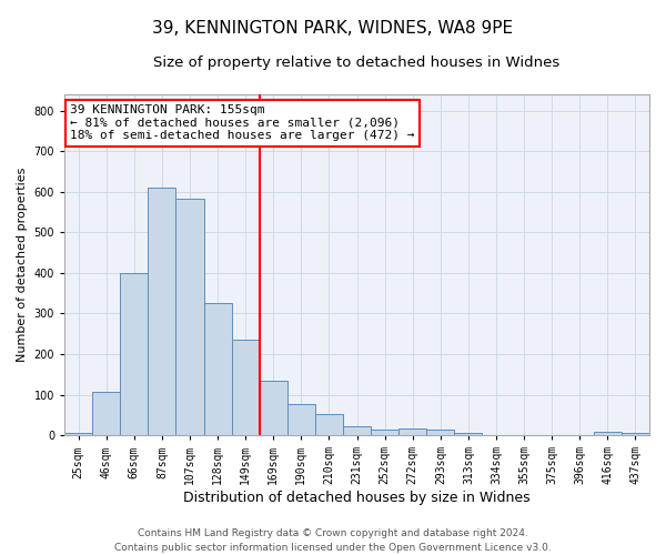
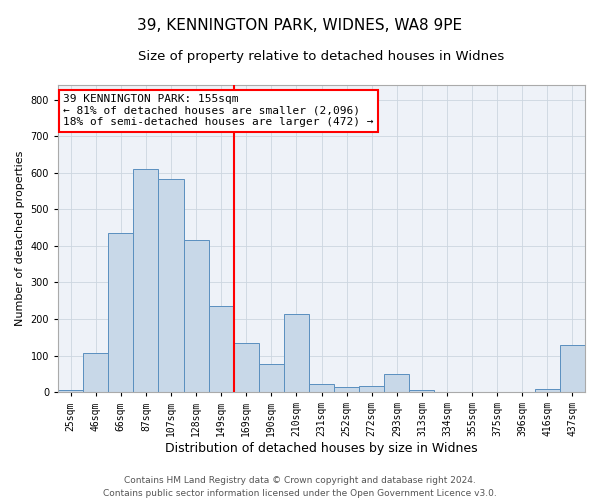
66sqm: 401 -> 435
128sqm: 327 -> 415
210sqm: 52 -> 215
293sqm: 15 -> 50
437sqm: 5 -> 130
